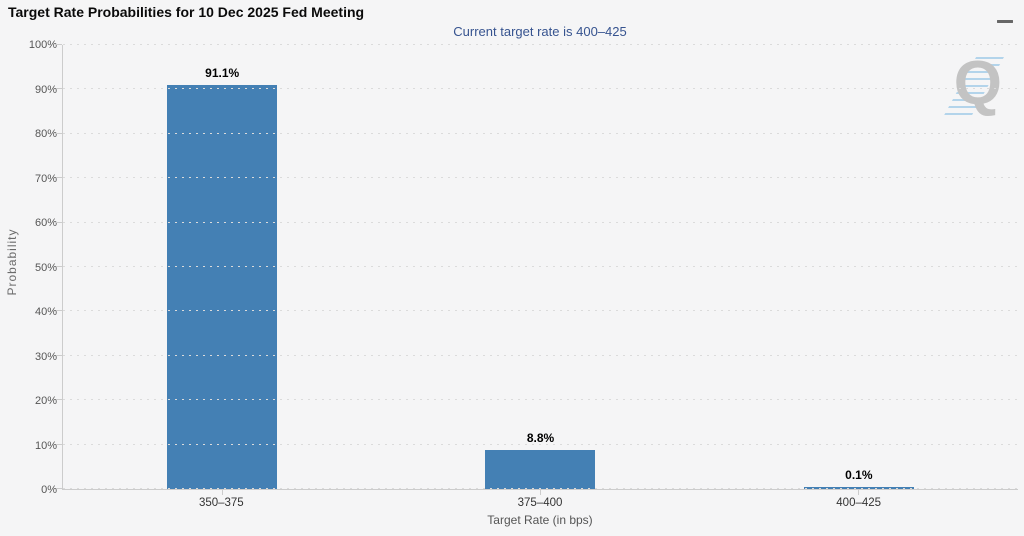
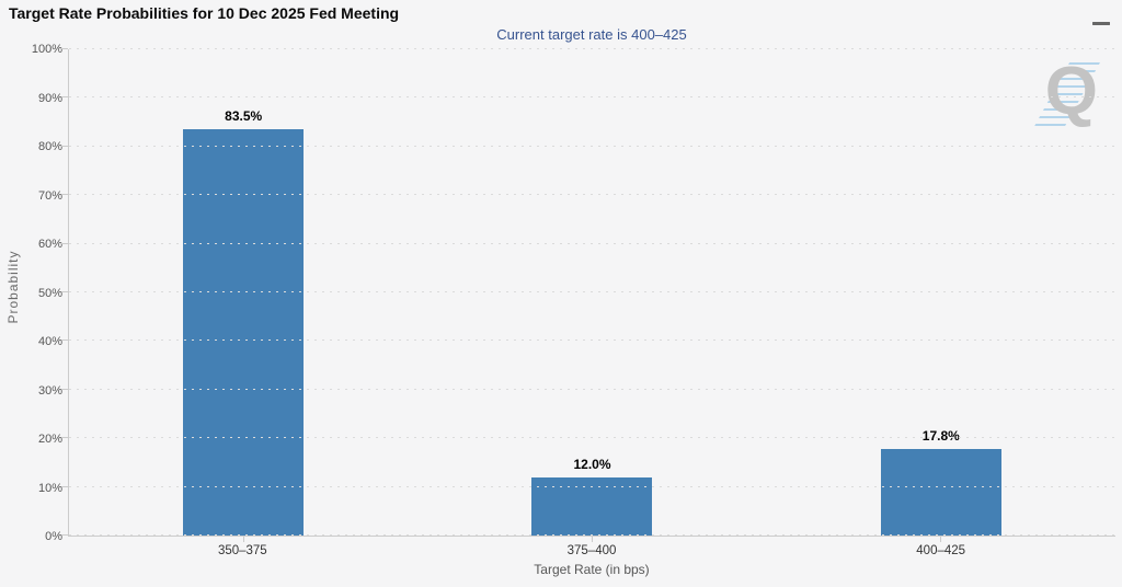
350–375: 91.1% -> 83.5%
375–400: 8.8% -> 12.0%
400–425: 0.1% -> 17.8%
